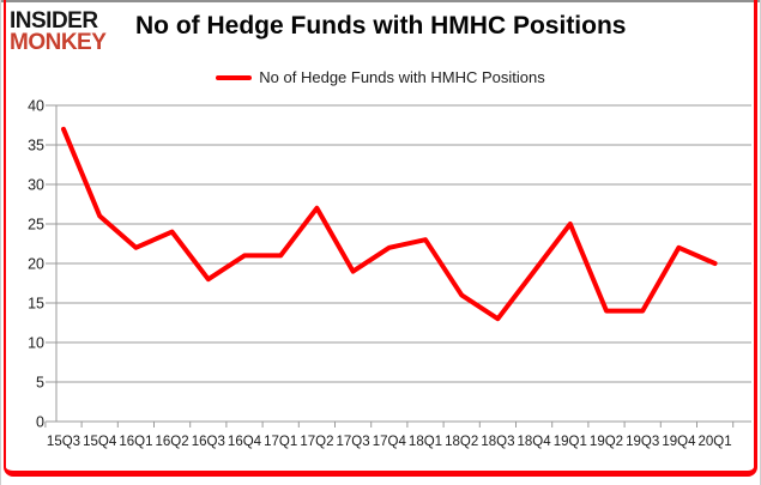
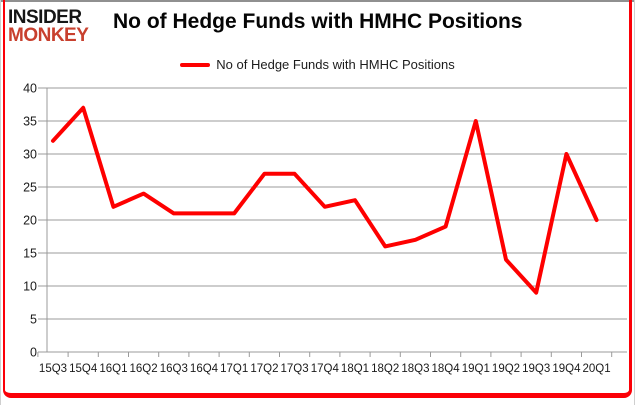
15Q3: 37 -> 32
15Q4: 26 -> 37
16Q3: 18 -> 21
17Q3: 19 -> 27
18Q3: 13 -> 17
19Q1: 25 -> 35
19Q3: 14 -> 9
19Q4: 22 -> 30
